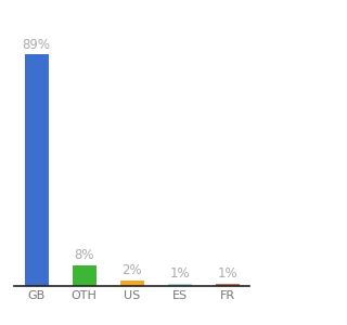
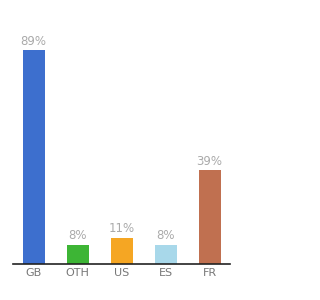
US: 2% -> 11%
ES: 1% -> 8%
FR: 1% -> 39%
